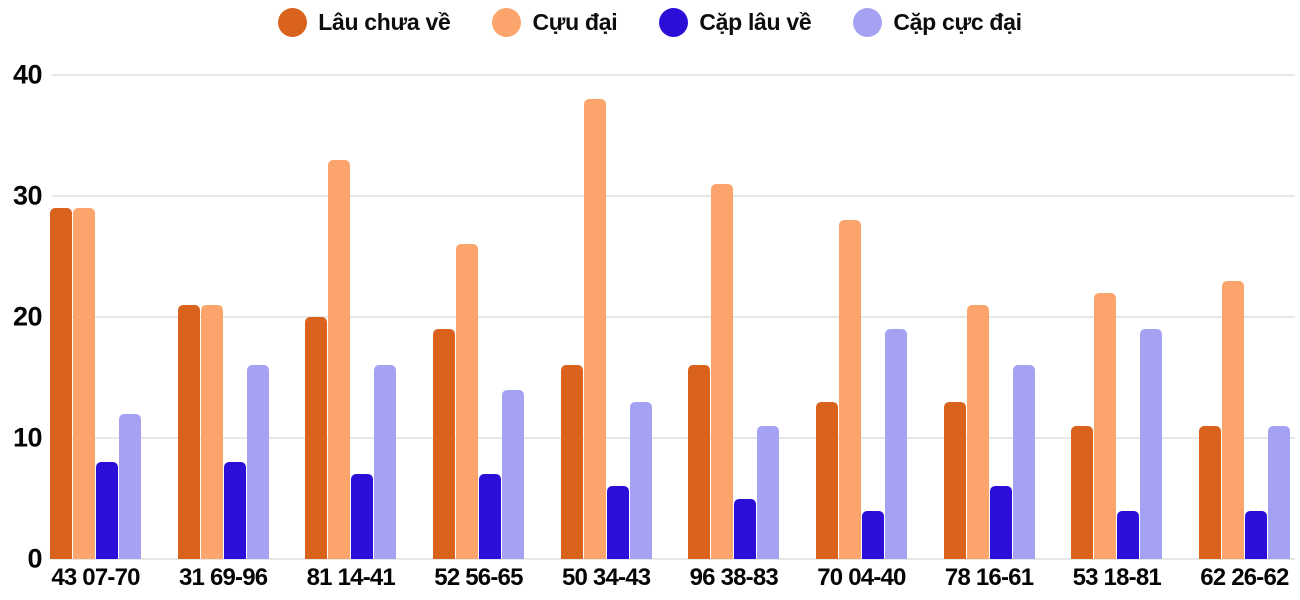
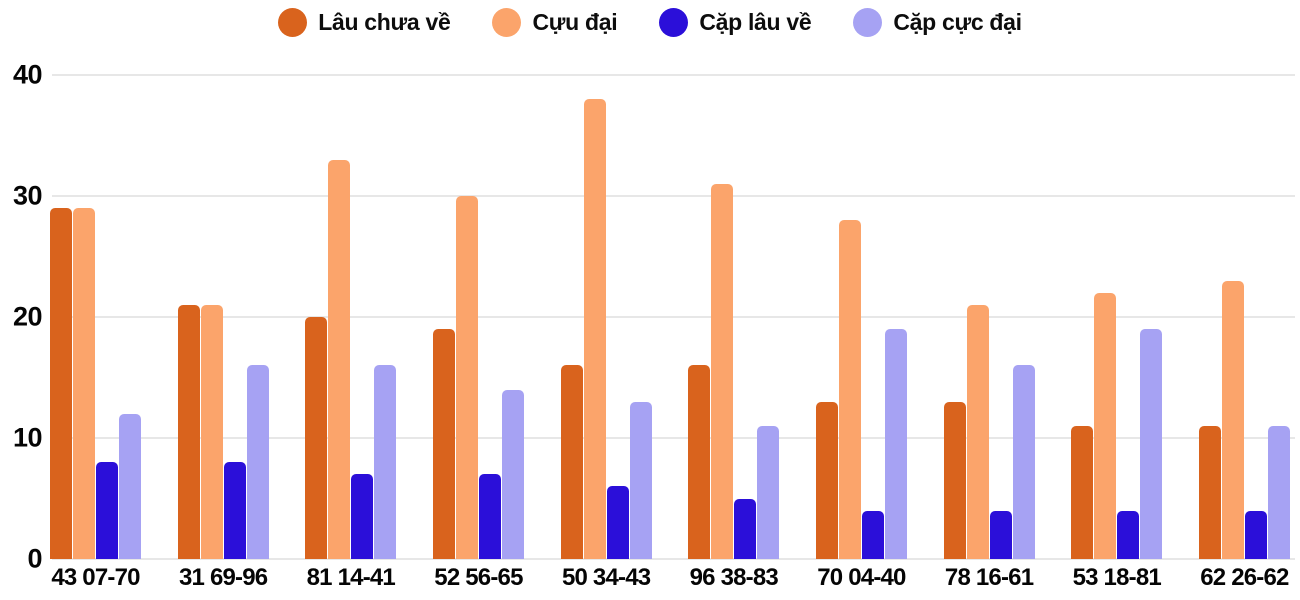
Cựu đại/52 56-65: 26 -> 30
Cặp lâu về/78 16-61: 6 -> 4
